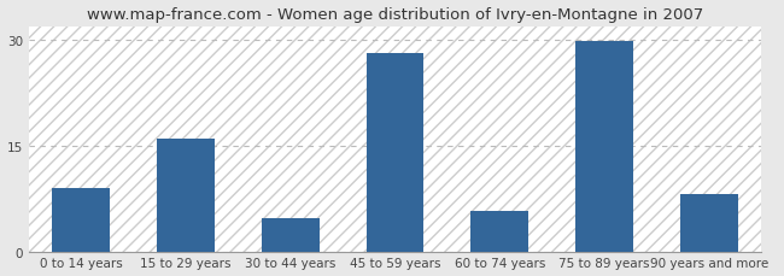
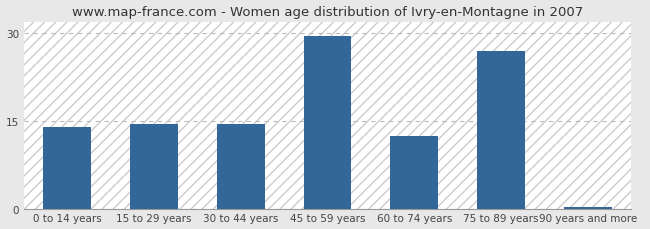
0 to 14 years: 9.0 -> 14.0
15 to 29 years: 16.0 -> 14.5
30 to 44 years: 4.8 -> 14.5
45 to 59 years: 28.2 -> 29.5
60 to 74 years: 5.8 -> 12.5
75 to 89 years: 29.8 -> 27.0
90 years and more: 8.2 -> 0.3
